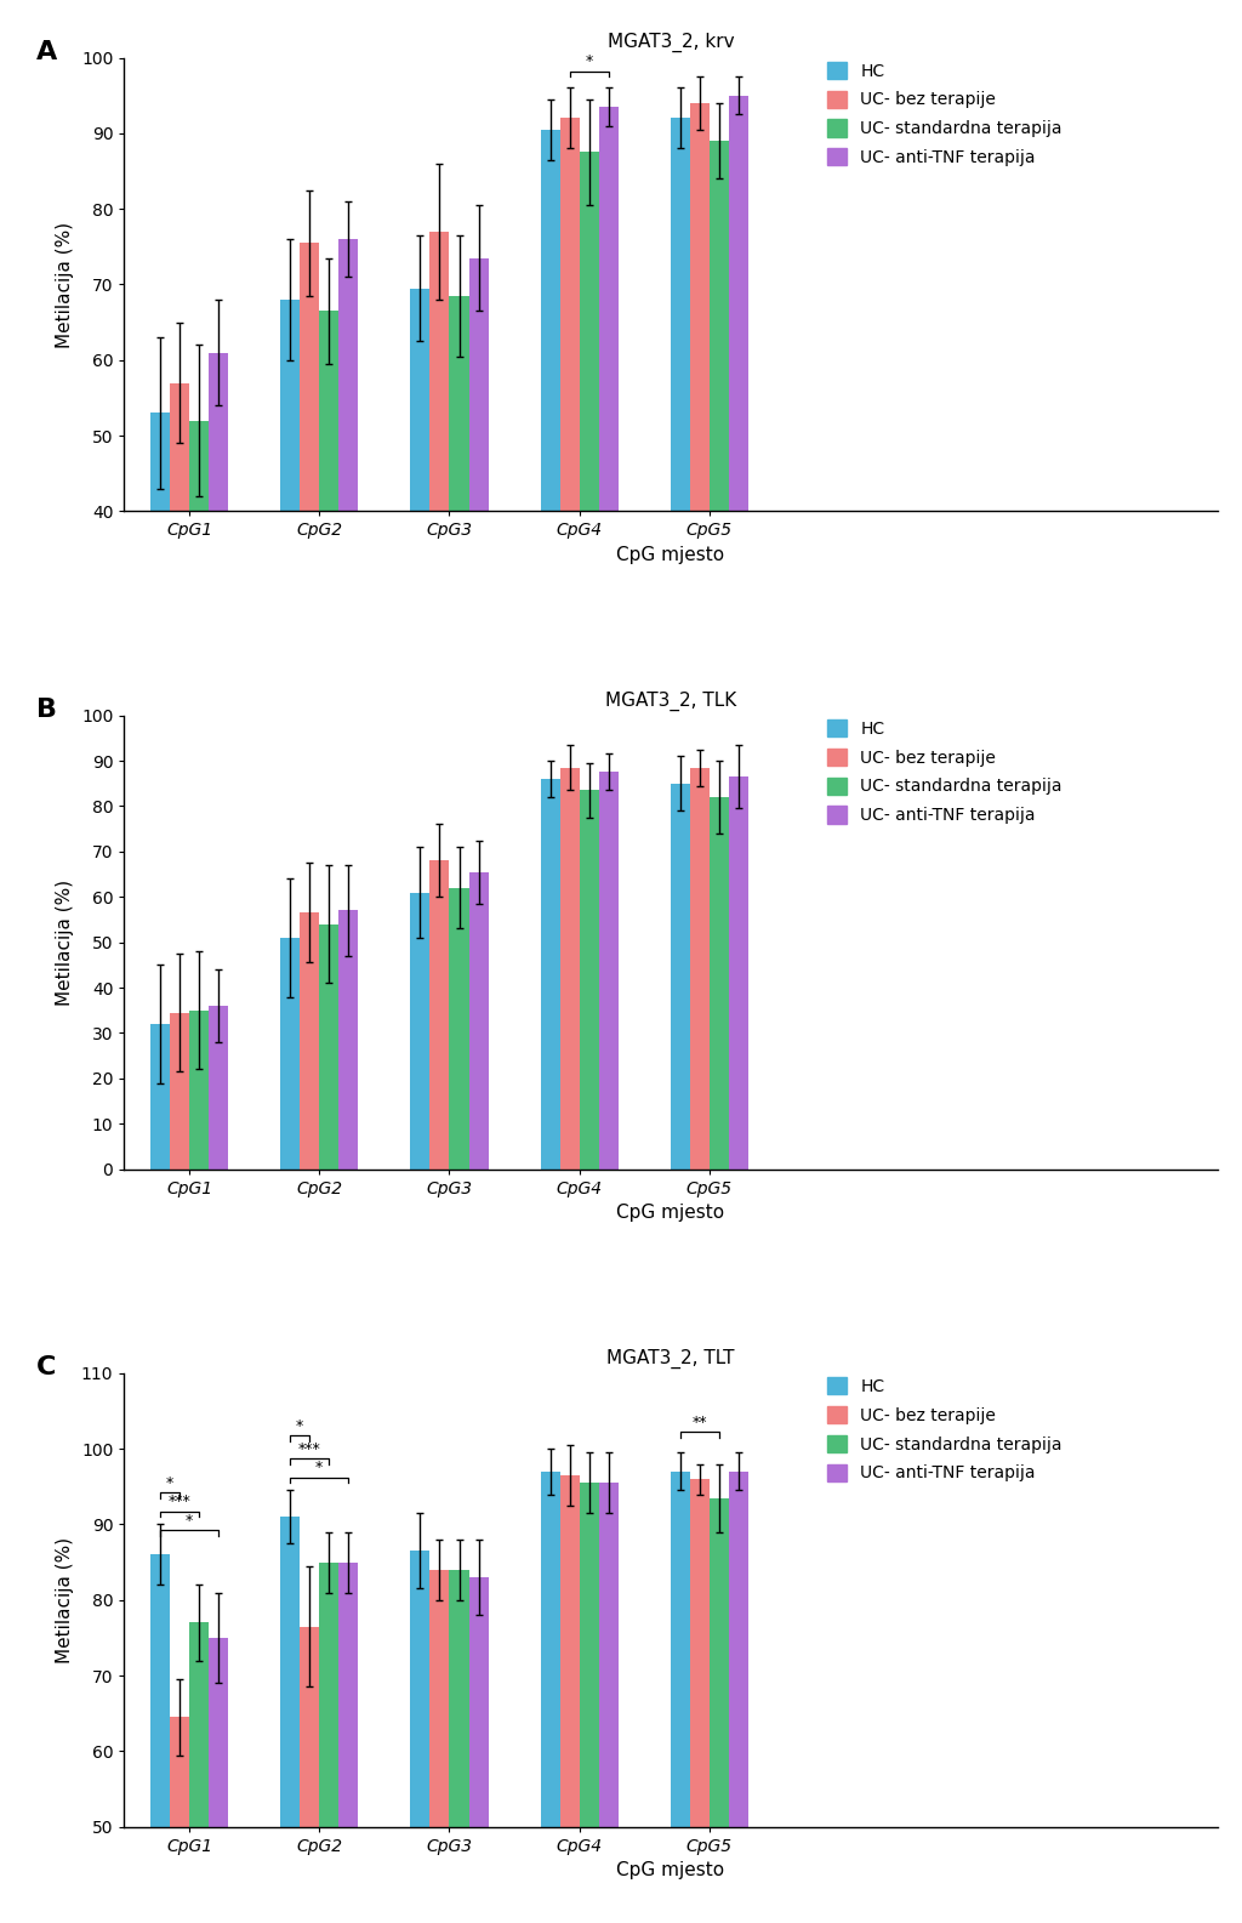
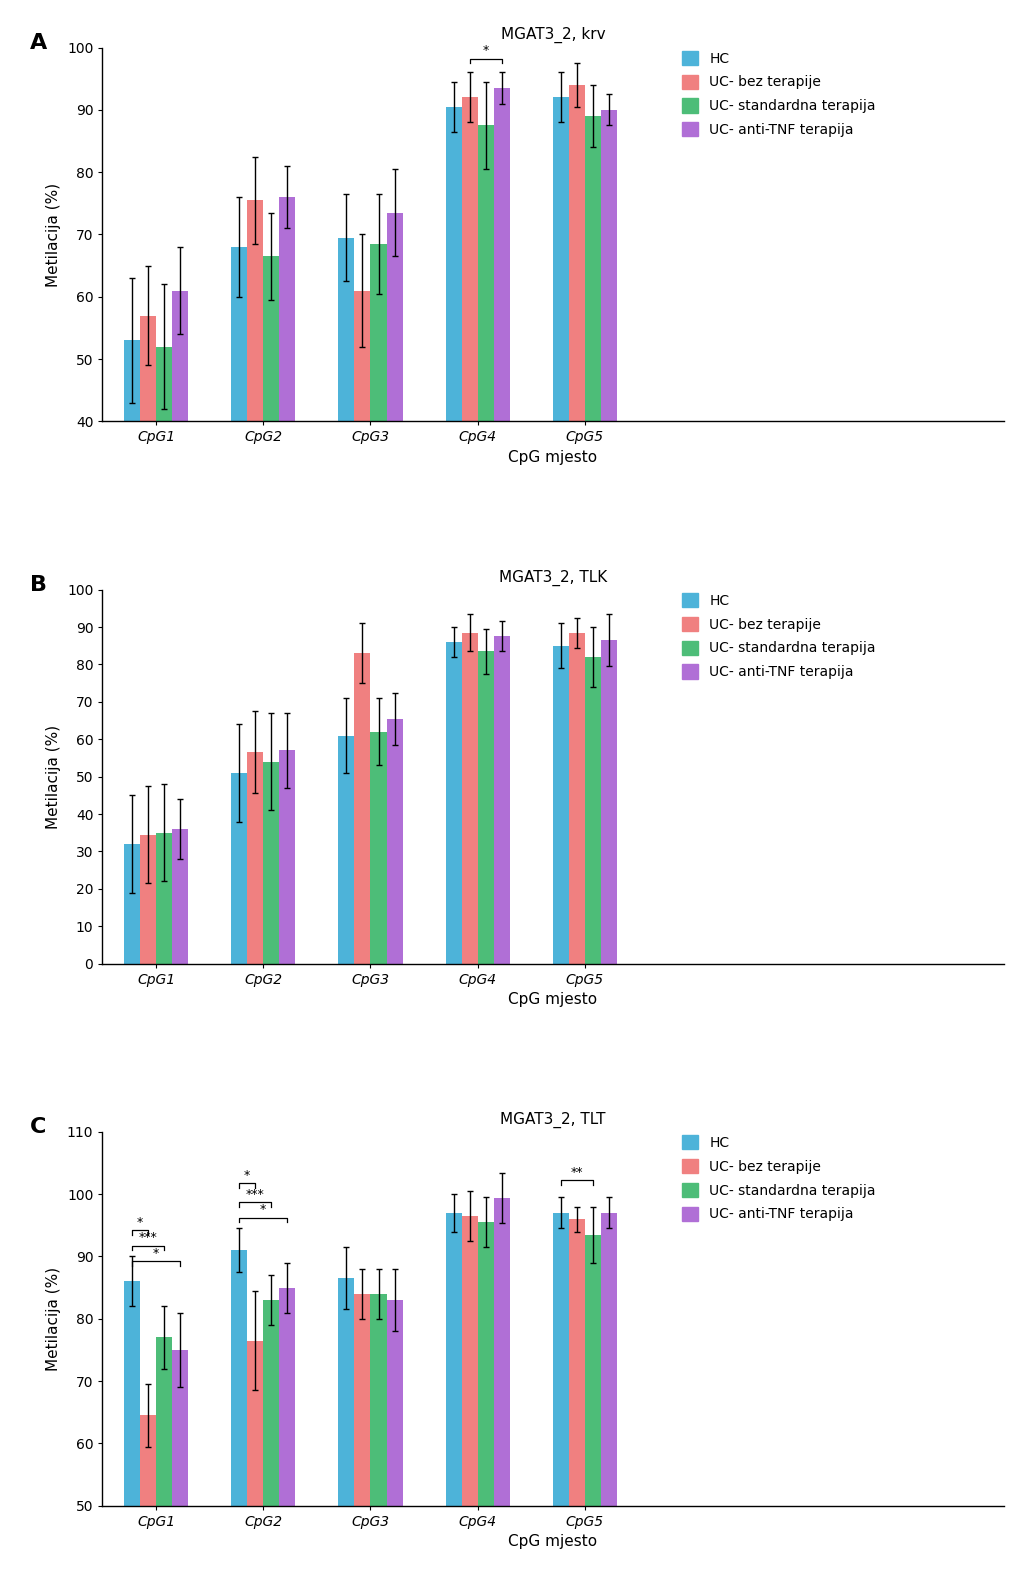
MGAT3_2, krv/UC- bez terapije/CpG3: 77.0 -> 61.0
MGAT3_2, krv/UC- anti-TNF terapija/CpG5: 95.0 -> 90.0
MGAT3_2, TLK/UC- bez terapije/CpG3: 68.0 -> 83.0
MGAT3_2, TLT/UC- standardna terapija/CpG2: 85.0 -> 83.0
MGAT3_2, TLT/UC- anti-TNF terapija/CpG4: 95.5 -> 99.4
